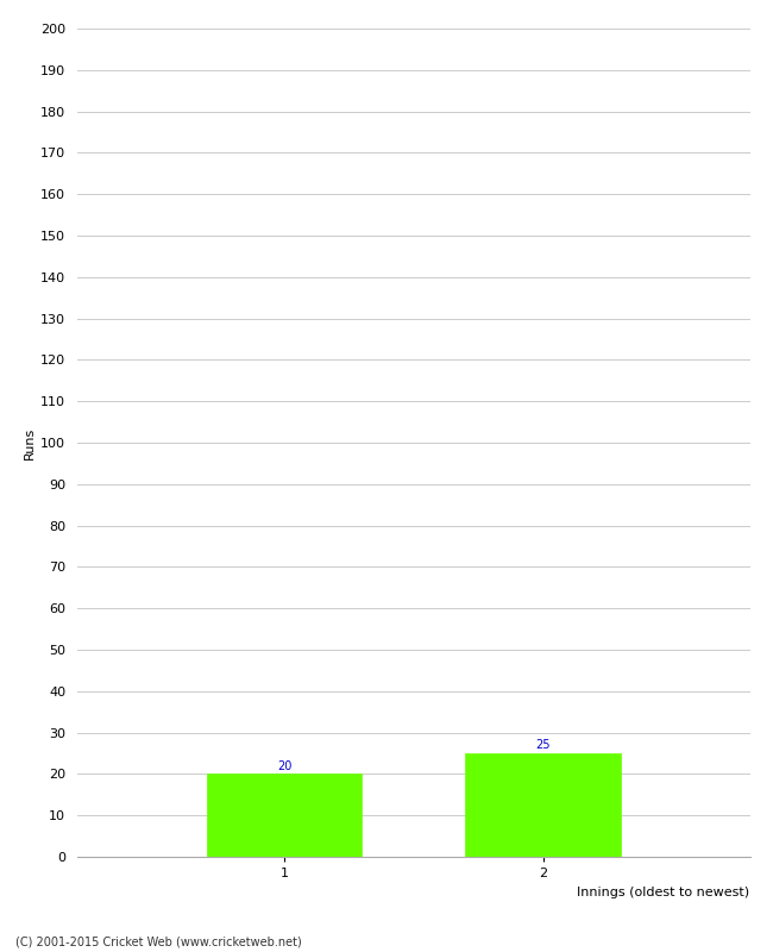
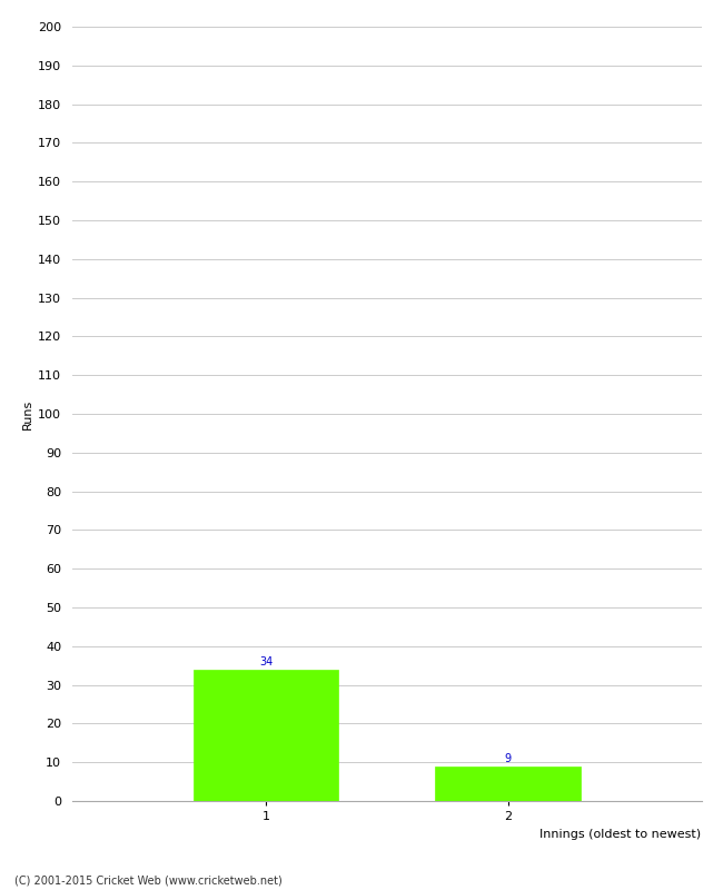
1: 20 -> 34
2: 25 -> 9
